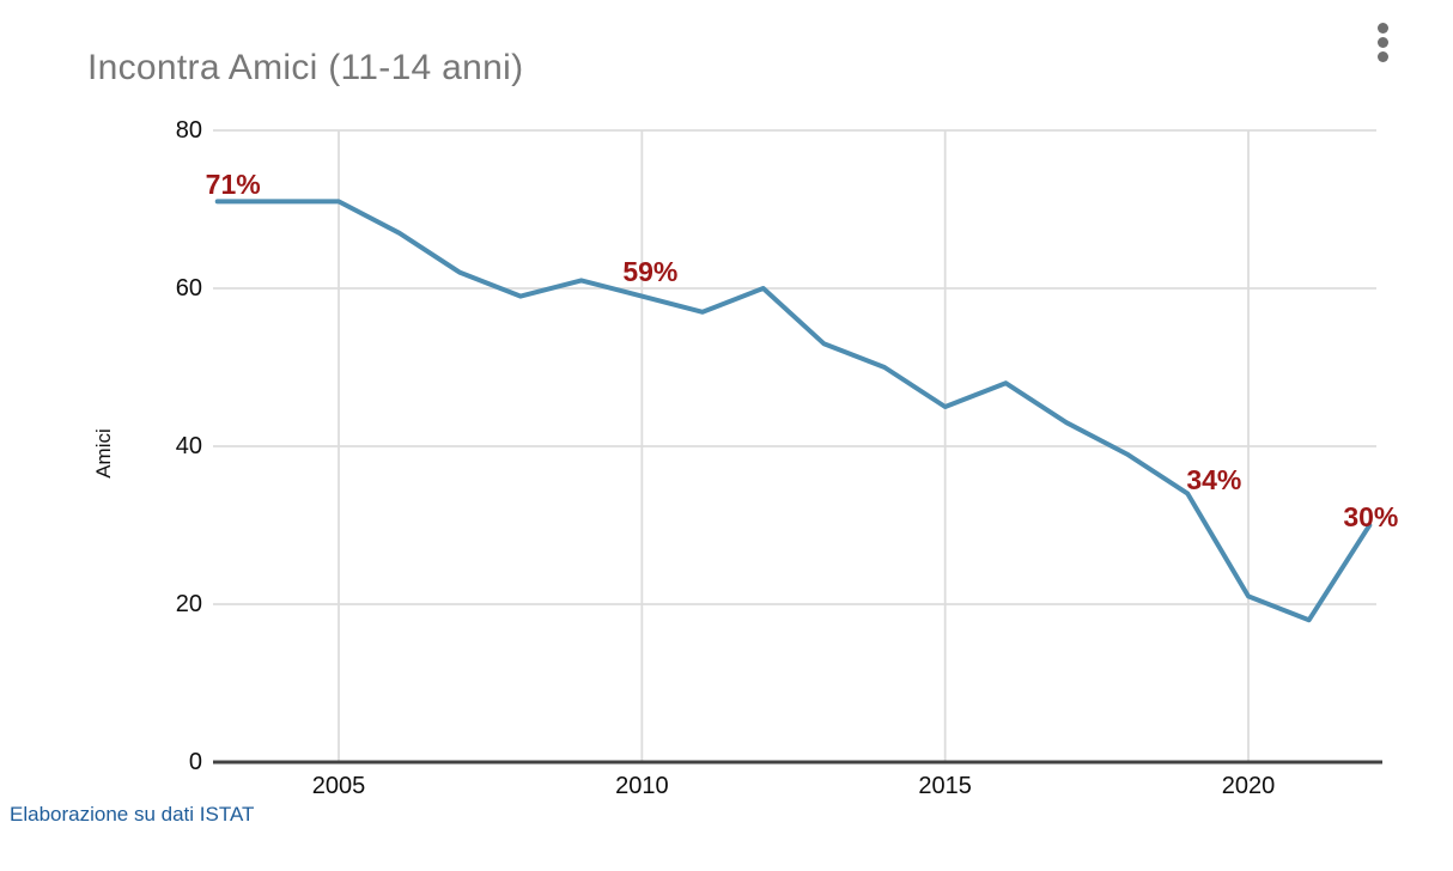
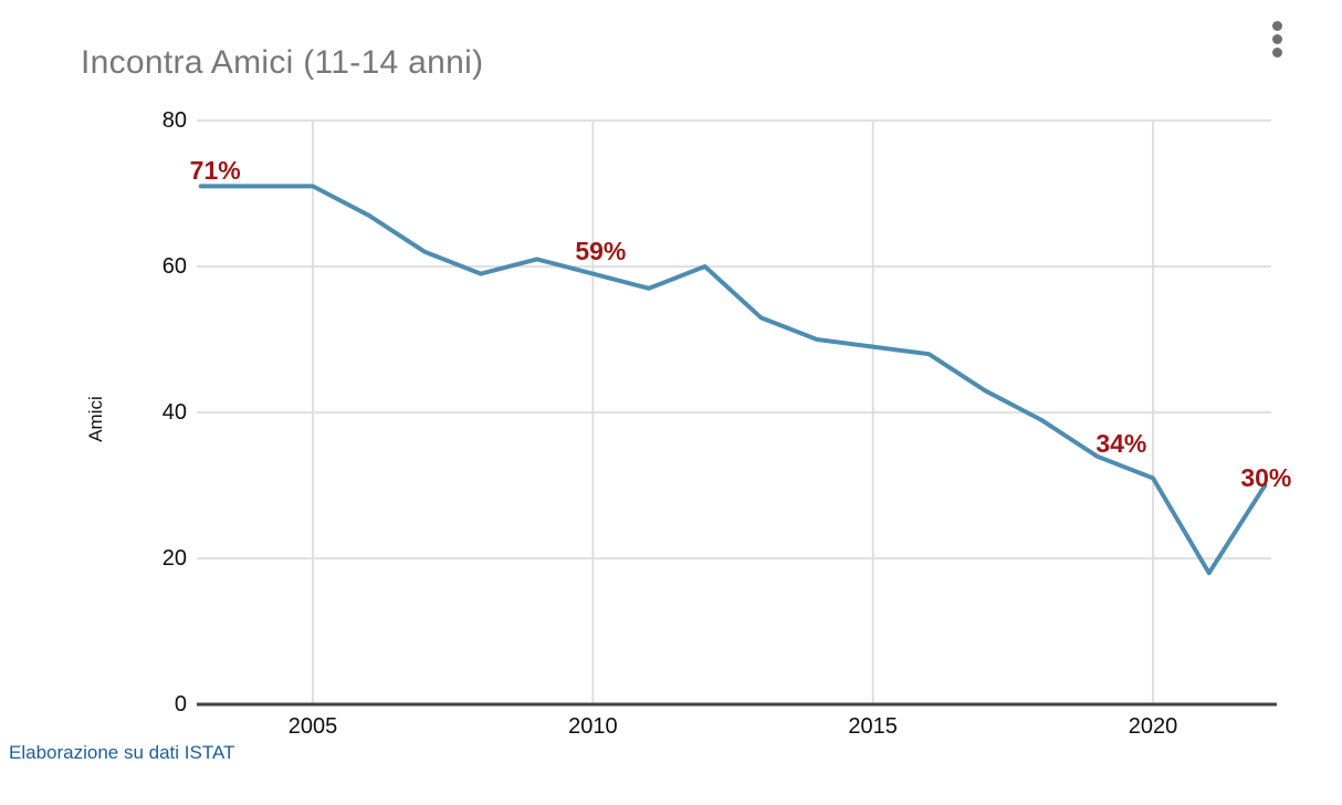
2015: 45 -> 49
2020: 21 -> 31
